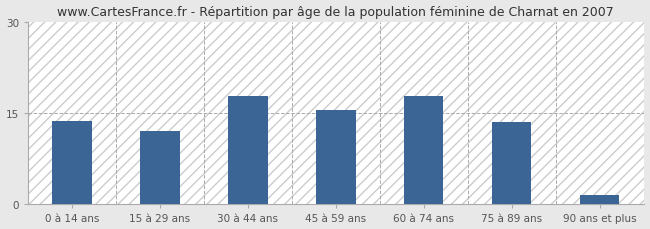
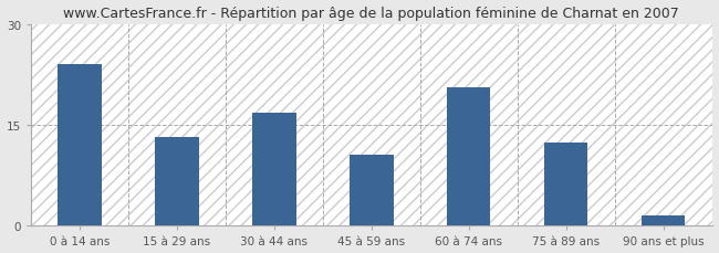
0 à 14 ans: 13.7 -> 24.0
15 à 29 ans: 12.0 -> 13.2
30 à 44 ans: 17.8 -> 16.8
45 à 59 ans: 15.5 -> 10.6
60 à 74 ans: 17.8 -> 20.6
75 à 89 ans: 13.5 -> 12.4
